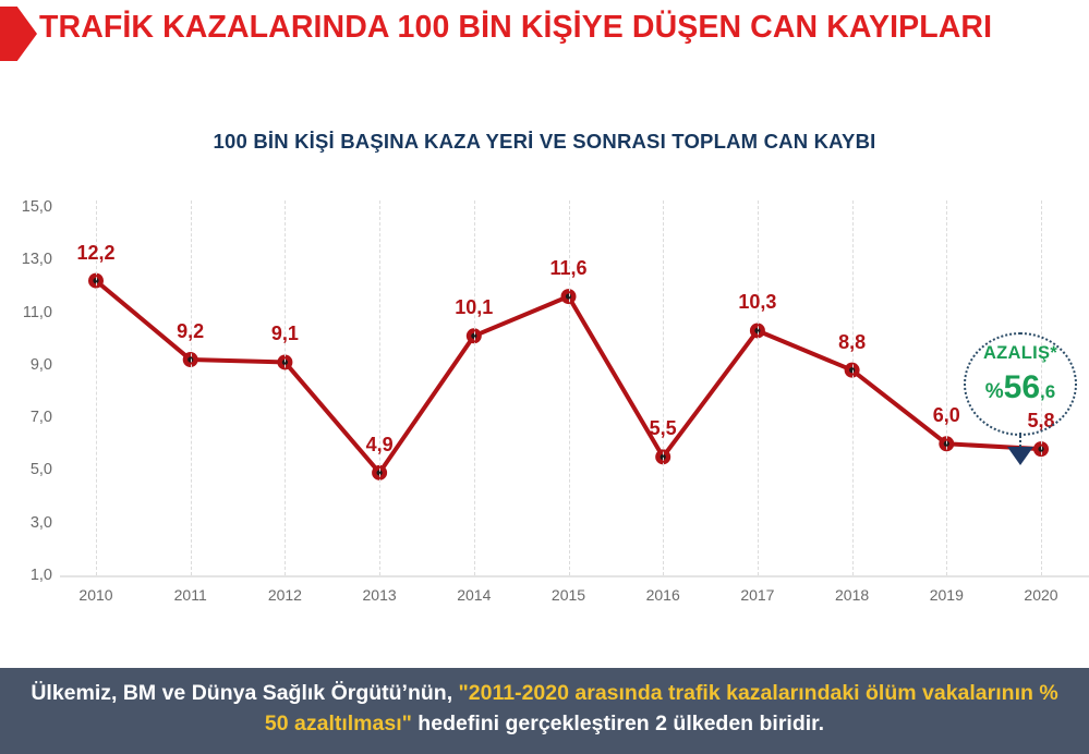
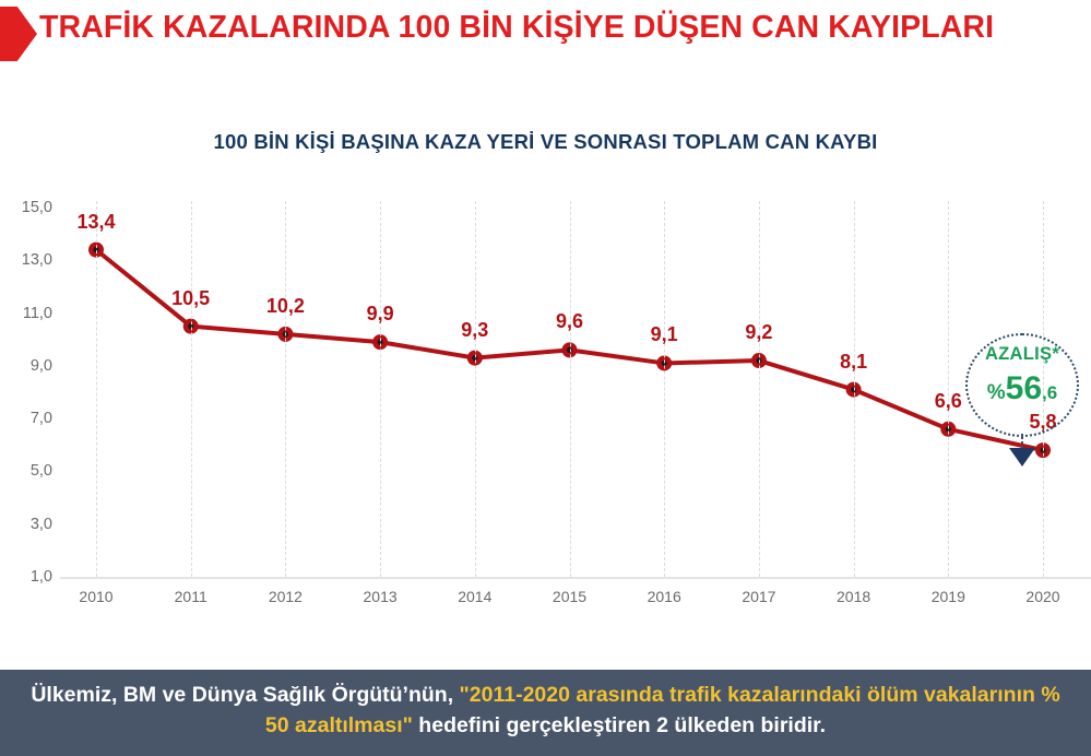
2010: 12,2 -> 13,4
2011: 9,2 -> 10,5
2012: 9,1 -> 10,2
2013: 4,9 -> 9,9
2014: 10,1 -> 9,3
2015: 11,6 -> 9,6
2016: 5,5 -> 9,1
2017: 10,3 -> 9,2
2018: 8,8 -> 8,1
2019: 6,0 -> 6,6
